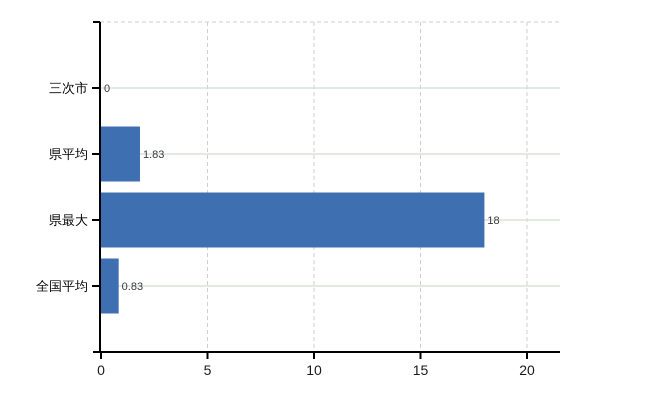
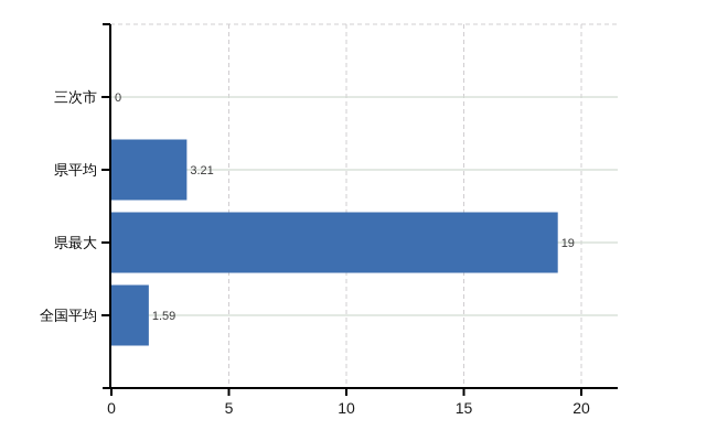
県平均: 1.83 -> 3.21
県最大: 18 -> 19
全国平均: 0.83 -> 1.59
